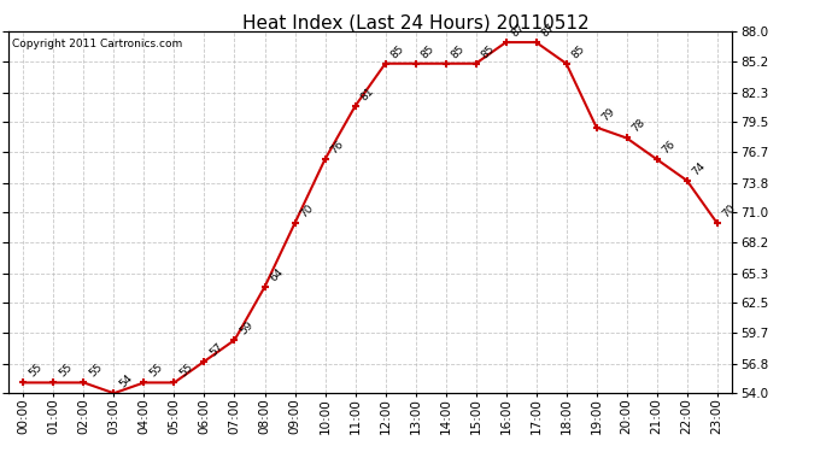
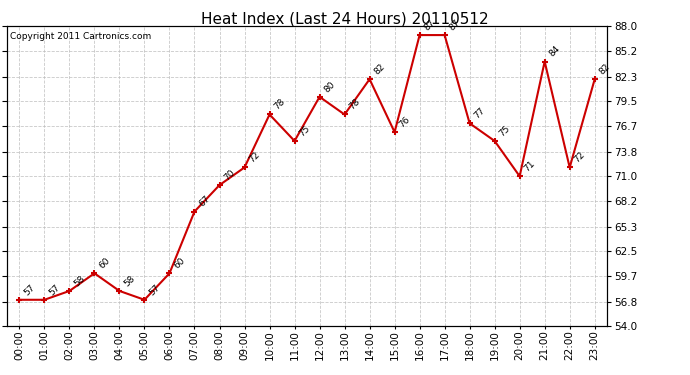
00:00: 55 -> 57
01:00: 55 -> 57
02:00: 55 -> 58
03:00: 54 -> 60
04:00: 55 -> 58
05:00: 55 -> 57
06:00: 57 -> 60
07:00: 59 -> 67
08:00: 64 -> 70
09:00: 70 -> 72
10:00: 76 -> 78
11:00: 81 -> 75
12:00: 85 -> 80
13:00: 85 -> 78
14:00: 85 -> 82
15:00: 85 -> 76
18:00: 85 -> 77
19:00: 79 -> 75
20:00: 78 -> 71
21:00: 76 -> 84
22:00: 74 -> 72
23:00: 70 -> 82
